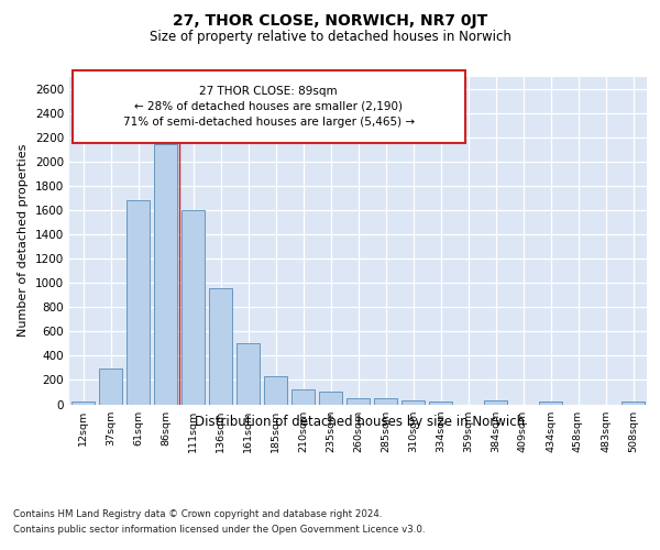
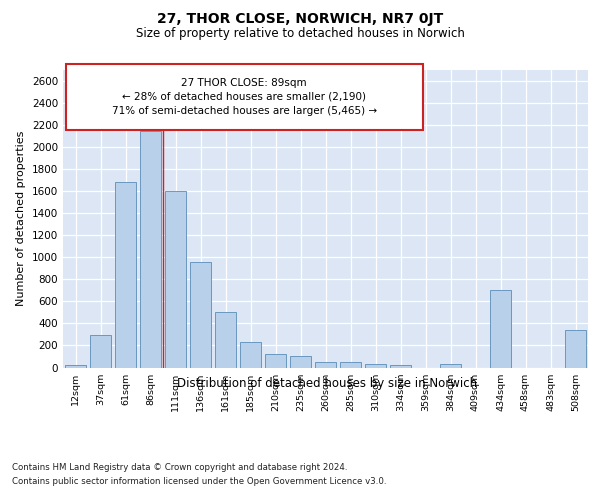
434sqm: 20 -> 700
508sqm: 20 -> 340
